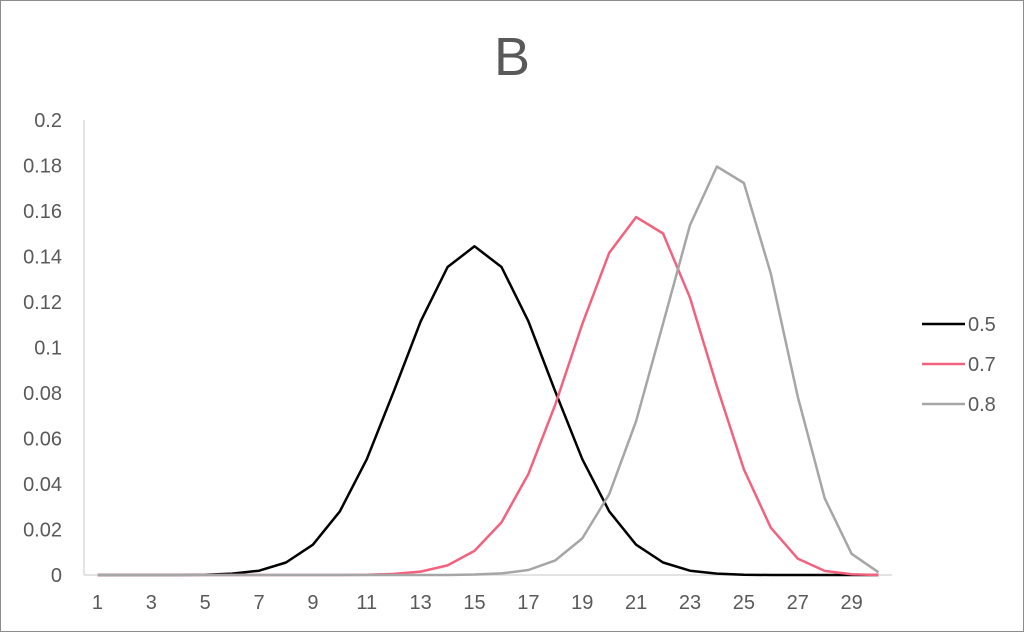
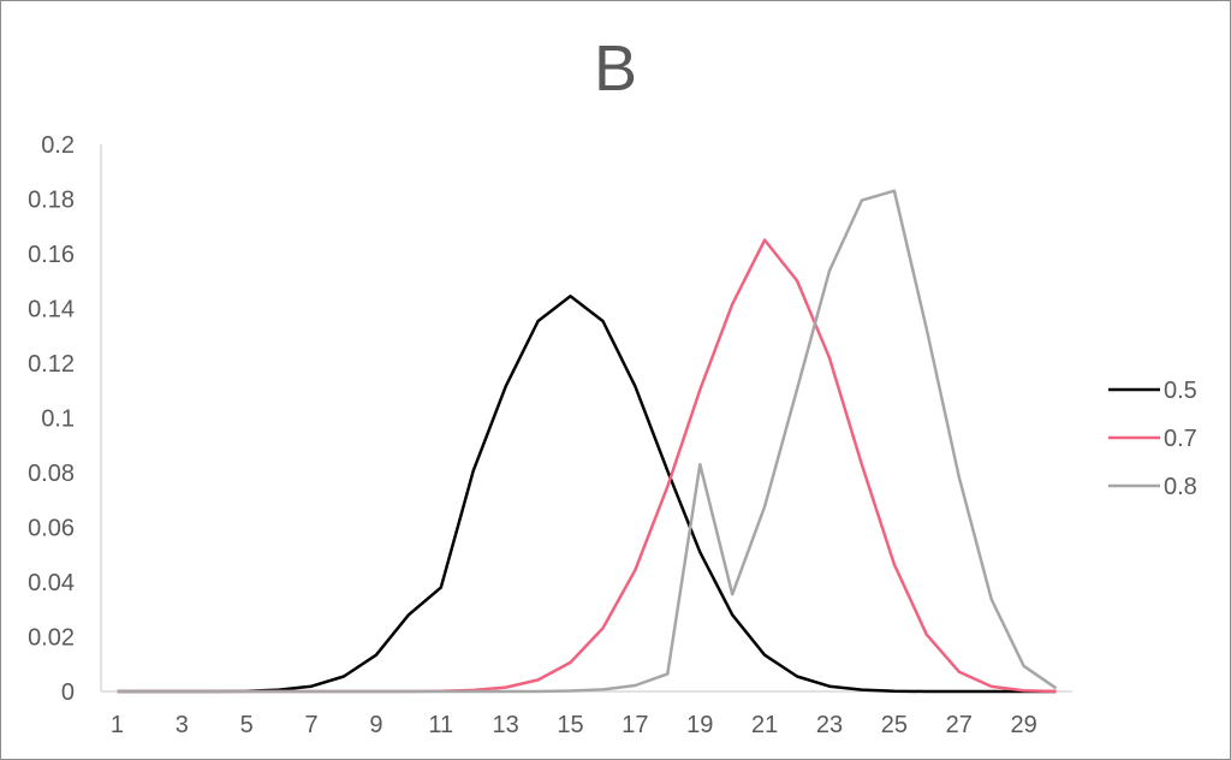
0.5/11: 0.051 -> 0.038
0.8/19: 0.016 -> 0.083
0.7/21: 0.157 -> 0.165
0.8/25: 0.172 -> 0.183
